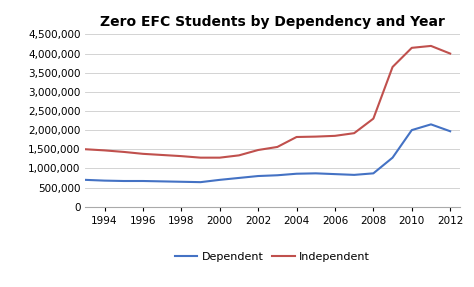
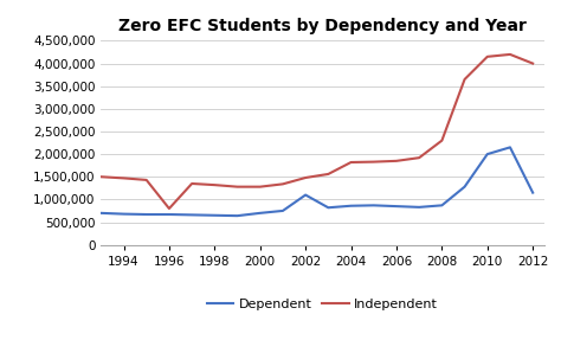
Independent/1996: 1,380,000 -> 800,000
Dependent/2002: 800,000 -> 1,100,000
Dependent/2012: 1,970,000 -> 1,150,000
